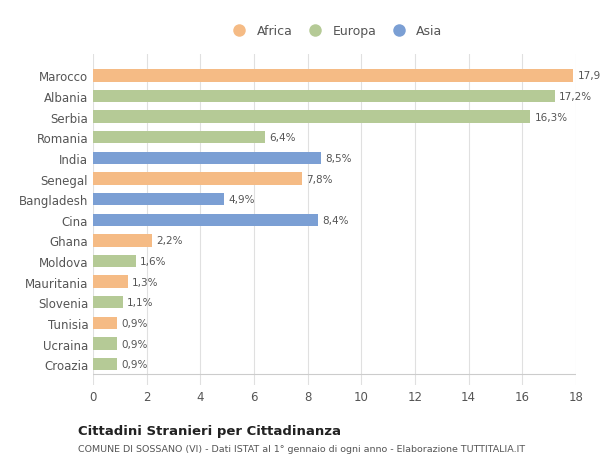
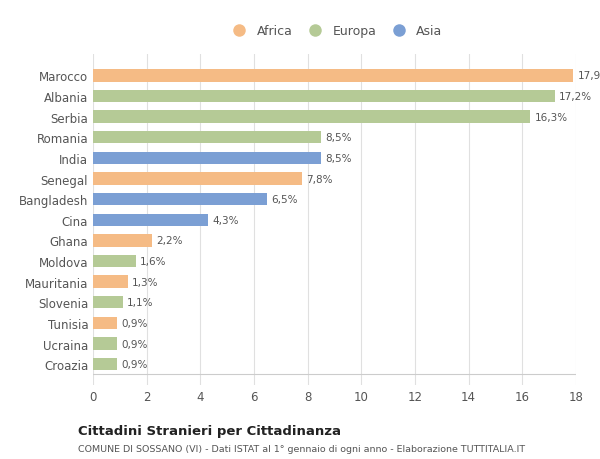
Romania: 6,4% -> 8,5%
Bangladesh: 4,9% -> 6,5%
Cina: 8,4% -> 4,3%
